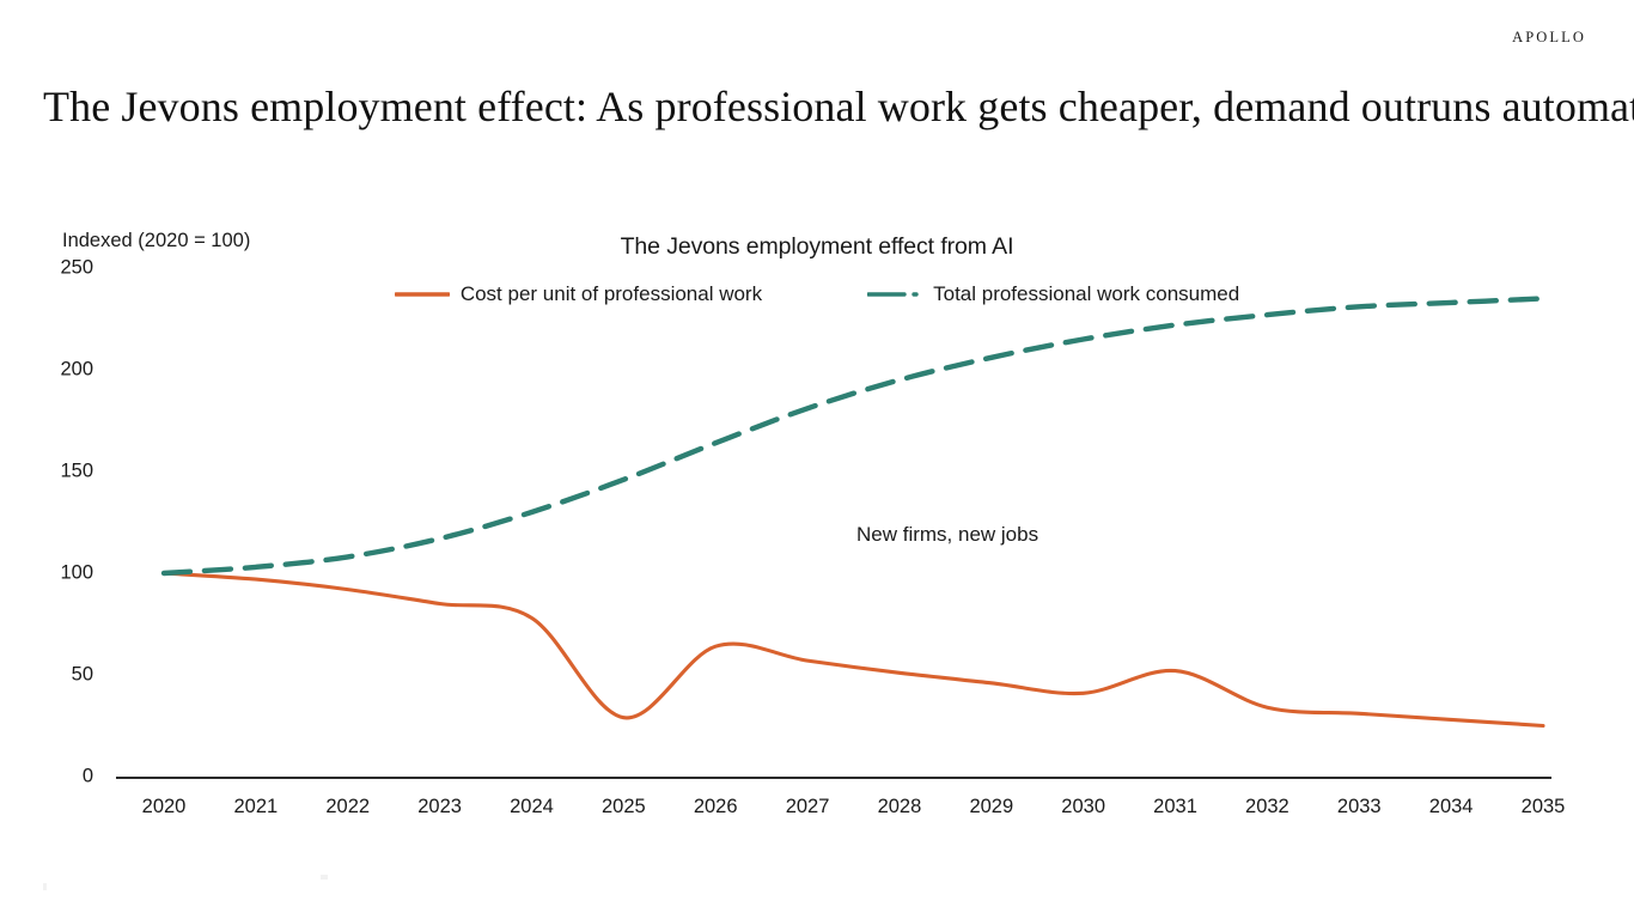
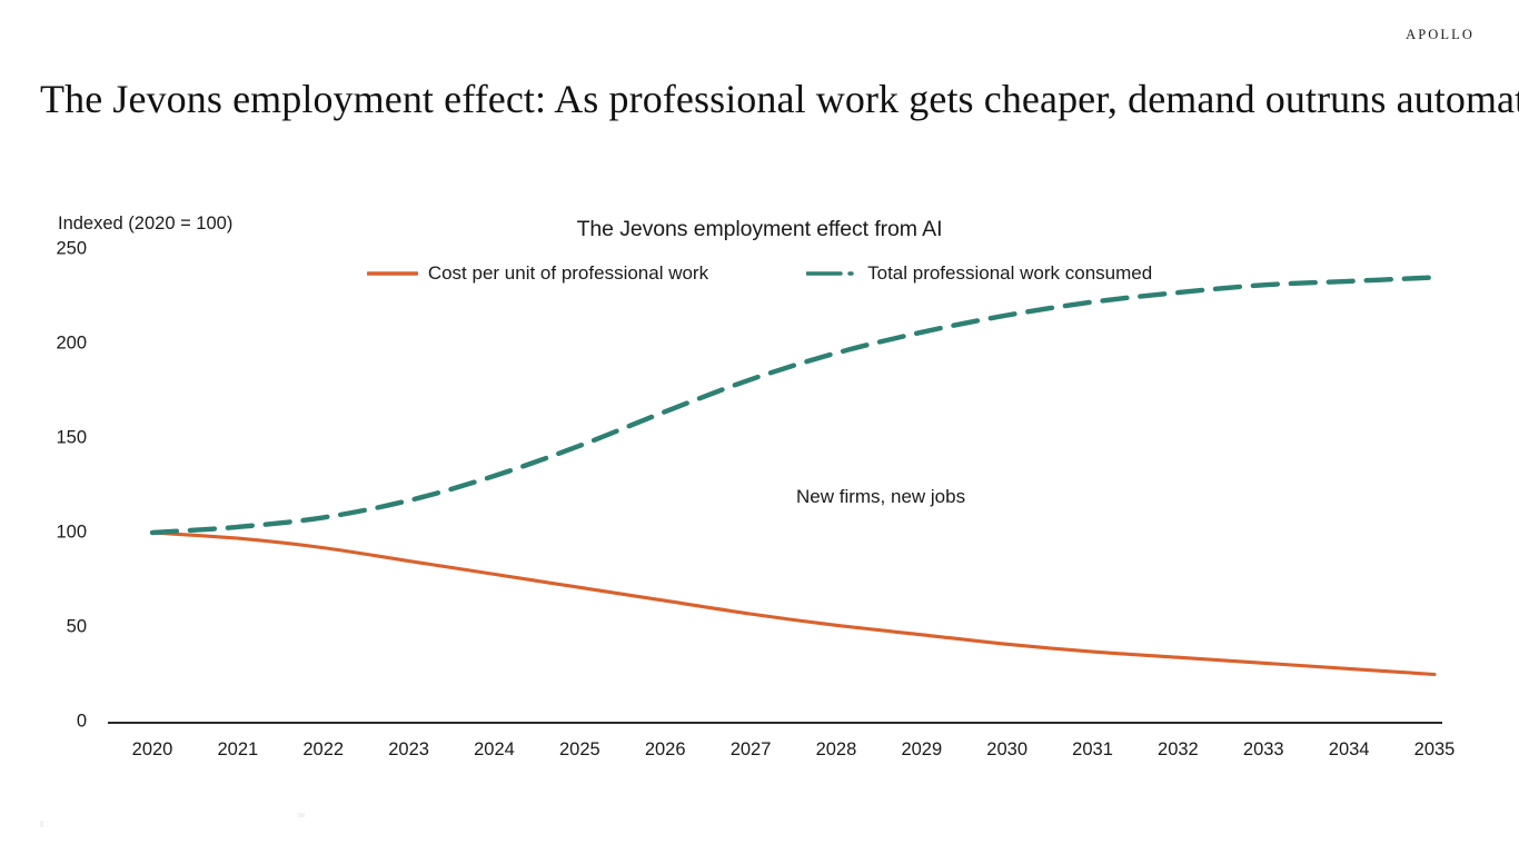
Cost per unit of professional work/2025: 29 -> 71
Cost per unit of professional work/2031: 52 -> 37
